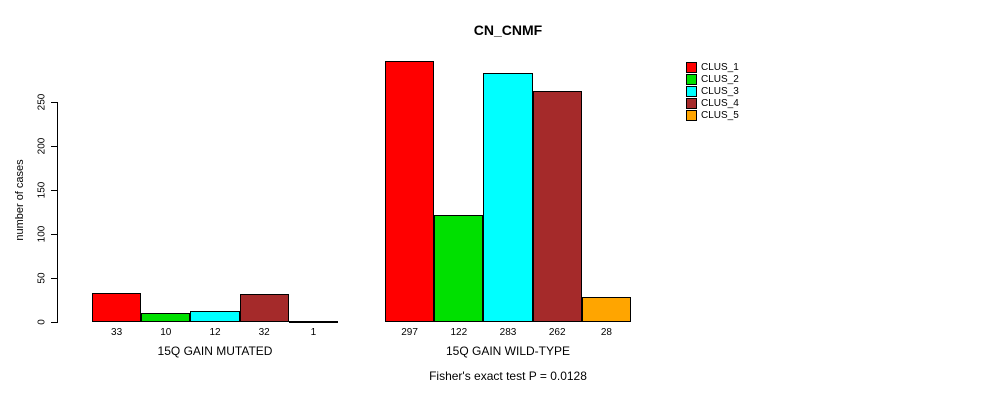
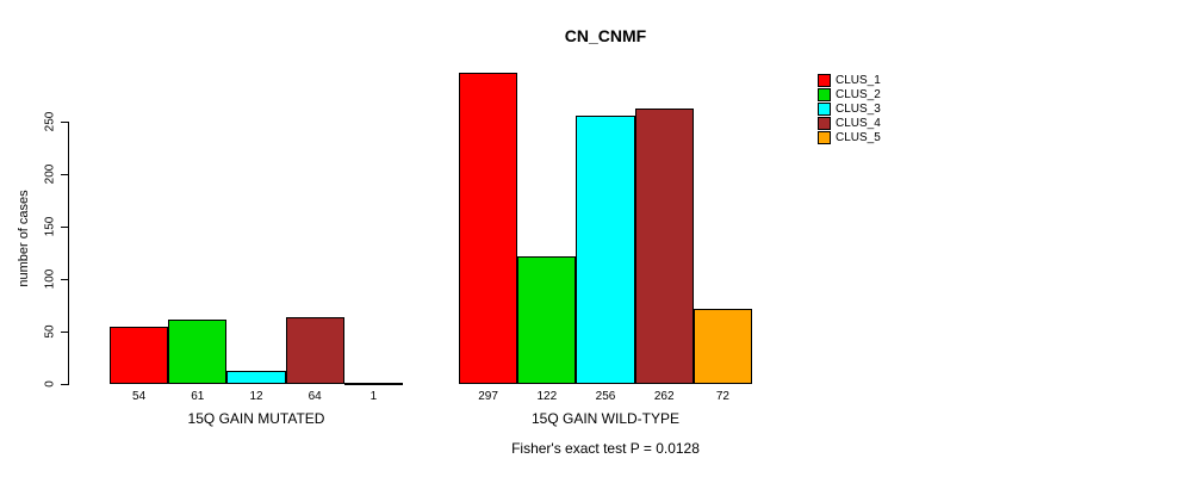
CLUS_1/15Q GAIN MUTATED: 33 -> 54
CLUS_2/15Q GAIN MUTATED: 10 -> 61
CLUS_4/15Q GAIN MUTATED: 32 -> 64
CLUS_3/15Q GAIN WILD-TYPE: 283 -> 256
CLUS_5/15Q GAIN WILD-TYPE: 28 -> 72
